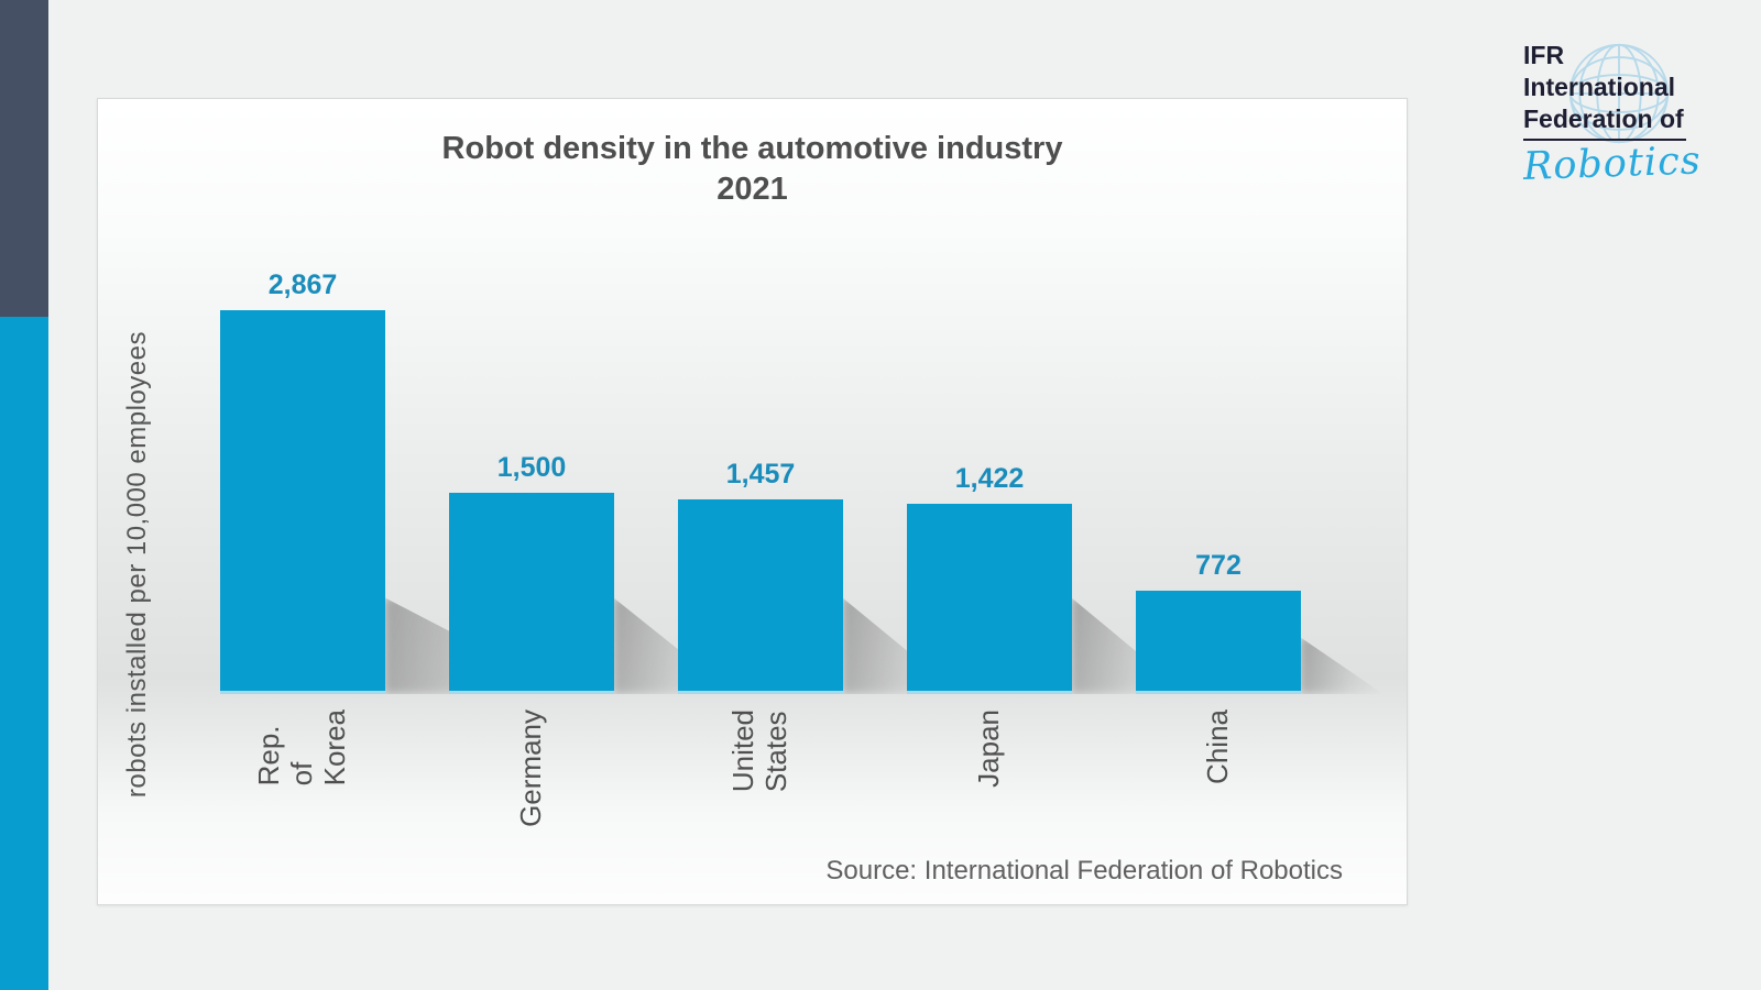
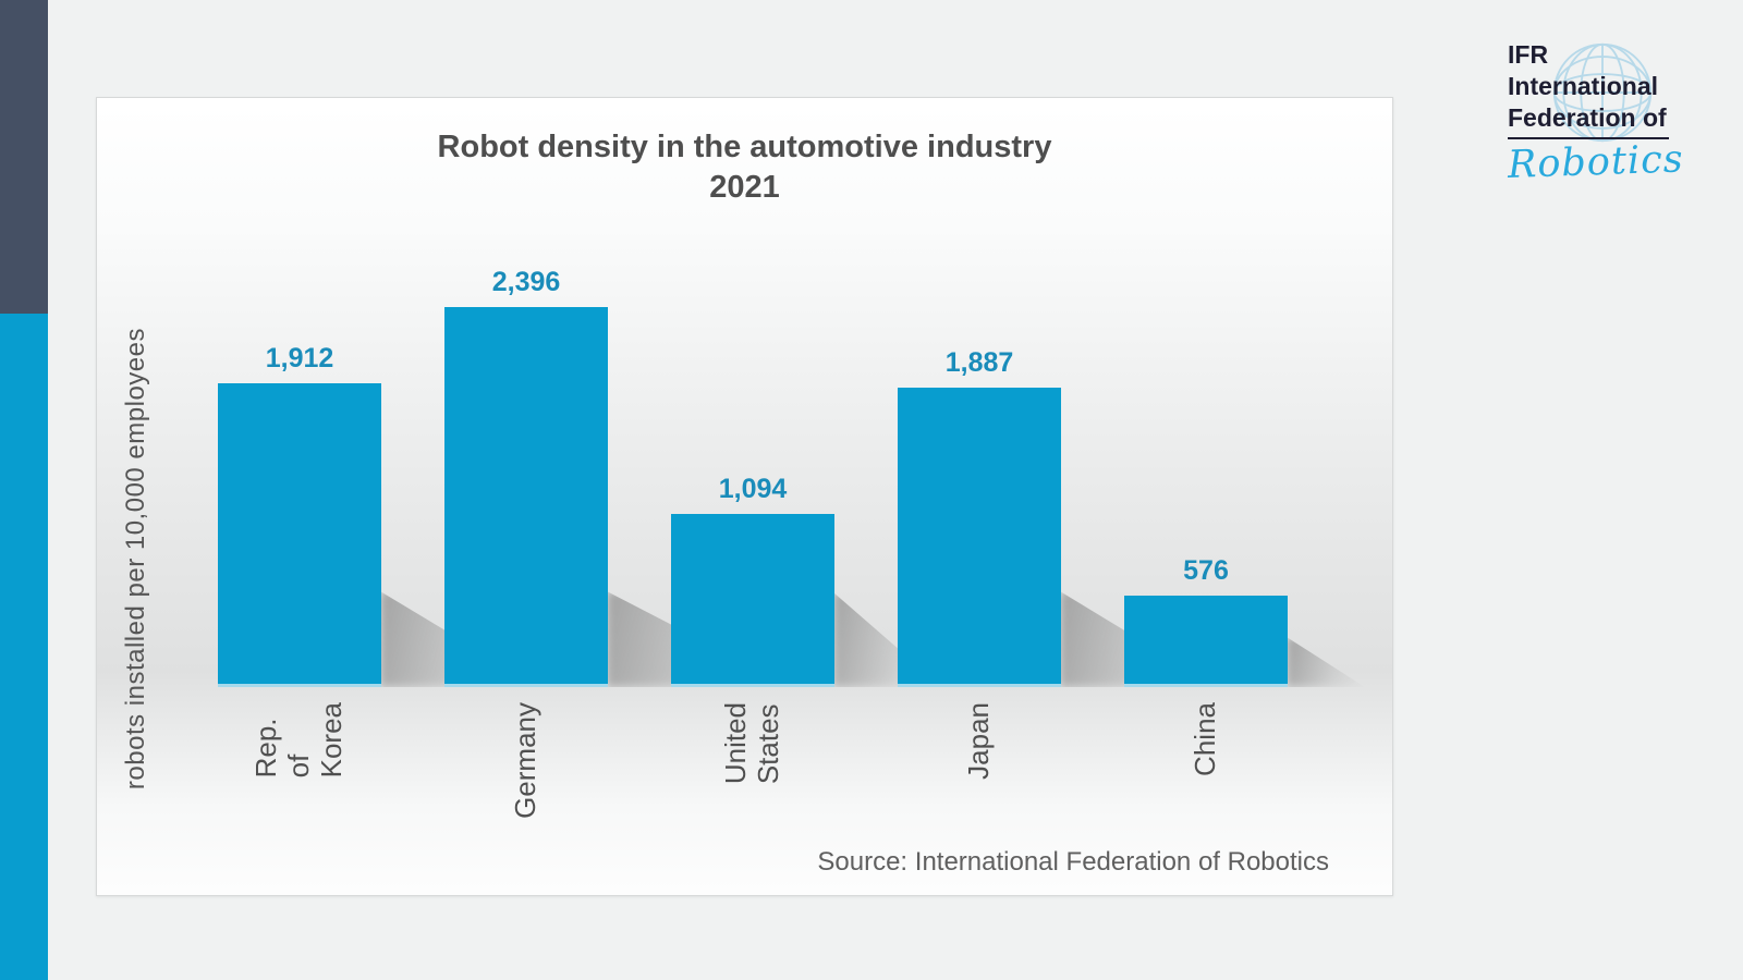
Rep. of Korea: 2,867 -> 1,912
Germany: 1,500 -> 2,396
United States: 1,457 -> 1,094
Japan: 1,422 -> 1,887
China: 772 -> 576
